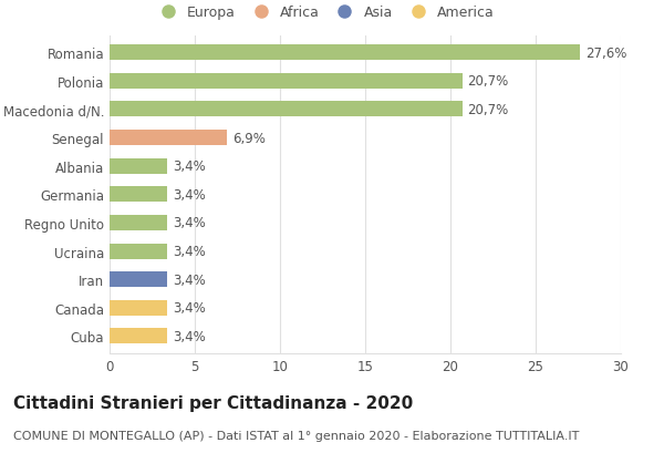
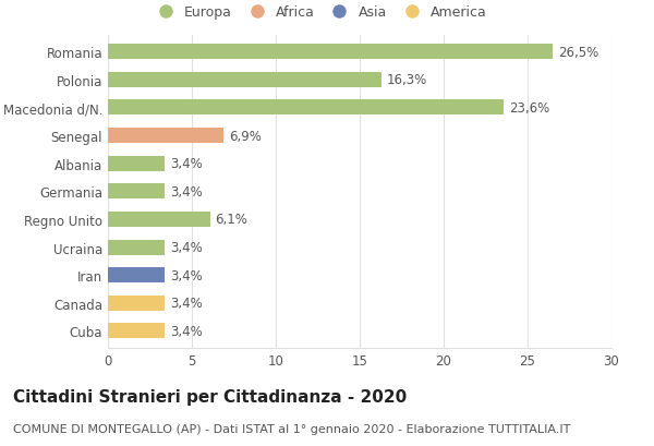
Romania: 27,6% -> 26,5%
Polonia: 20,7% -> 16,3%
Macedonia d/N.: 20,7% -> 23,6%
Regno Unito: 3,4% -> 6,1%
